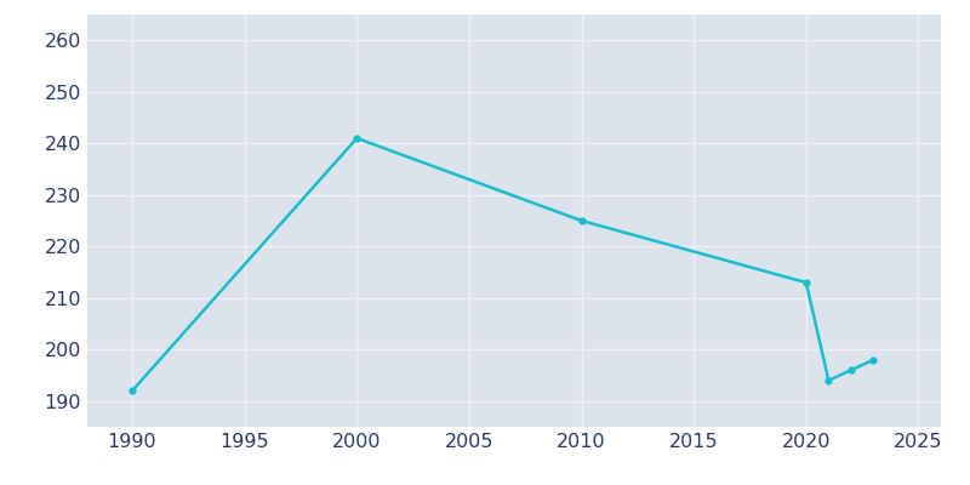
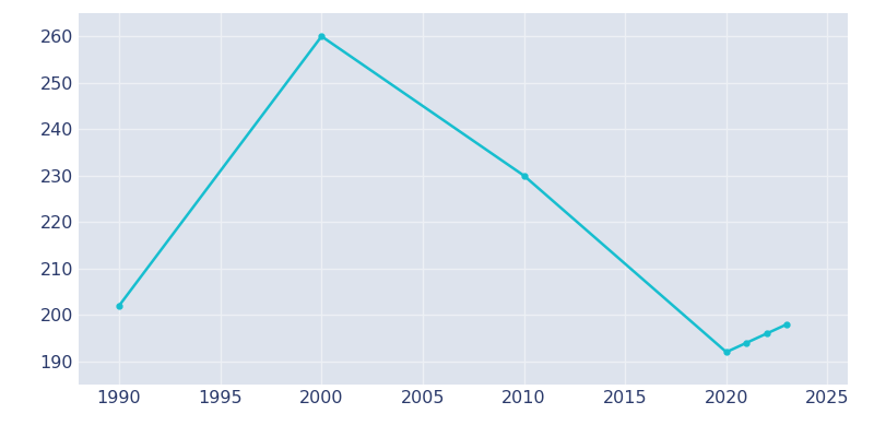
1990: 192 -> 202
2000: 241 -> 260
2010: 225 -> 230
2020: 213 -> 192
